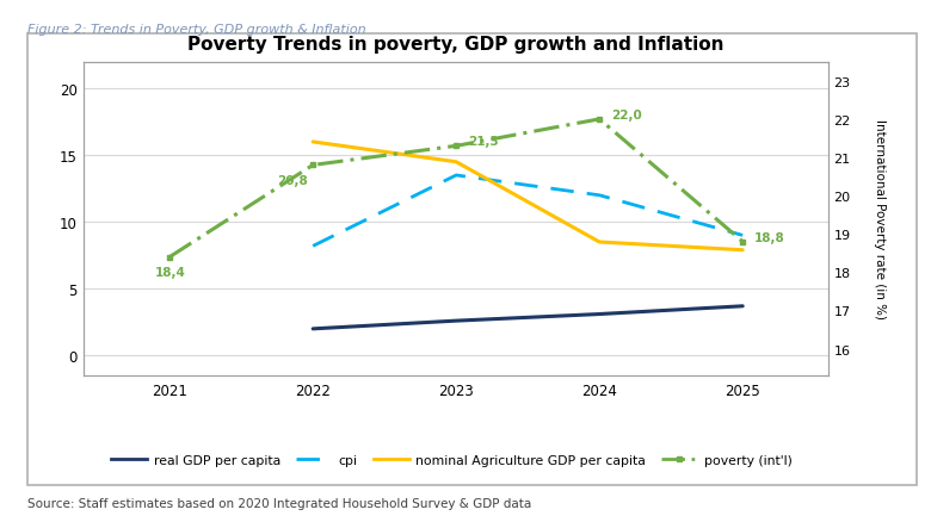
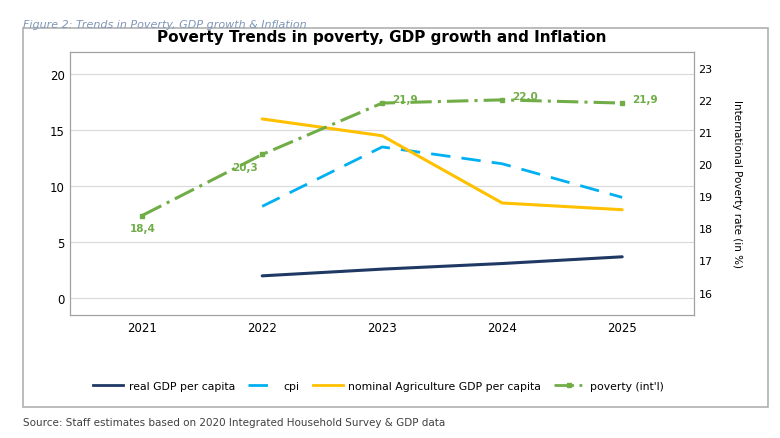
poverty (int'l)/2022: 20,8 -> 20,3
poverty (int'l)/2023: 21,3 -> 21,9
poverty (int'l)/2025: 18,8 -> 21,9
